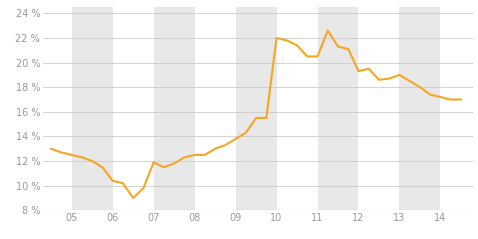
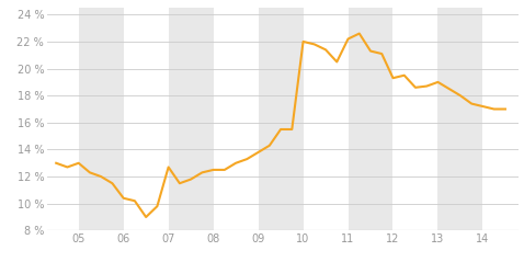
05: 12.5 % -> 13.0 %
07: 11.9 % -> 12.7 %
11: 20.5 % -> 22.2 %
